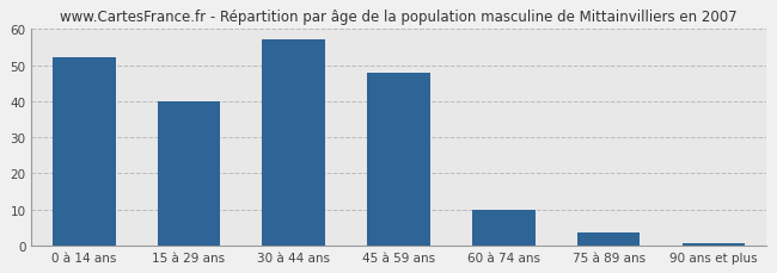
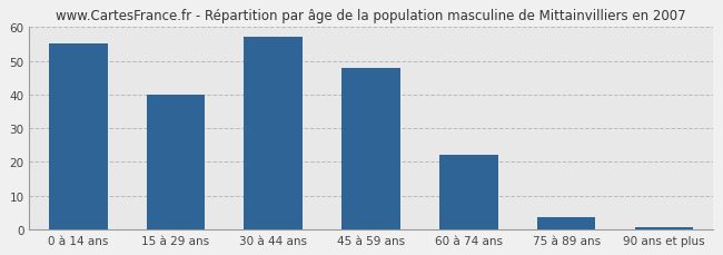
0 à 14 ans: 52.0 -> 55.0
60 à 74 ans: 10.0 -> 22.0
